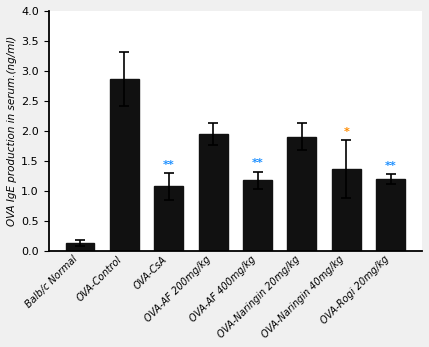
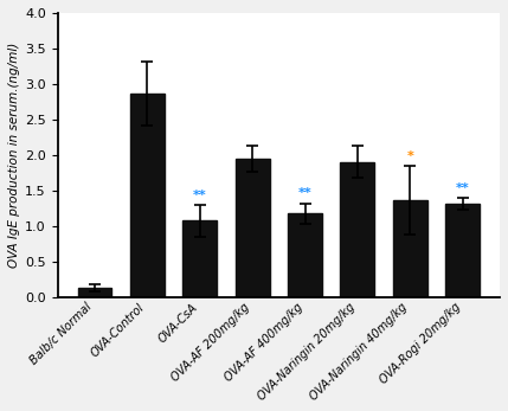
OVA-Rogi 20mg/kg: 1.20 -> 1.32
